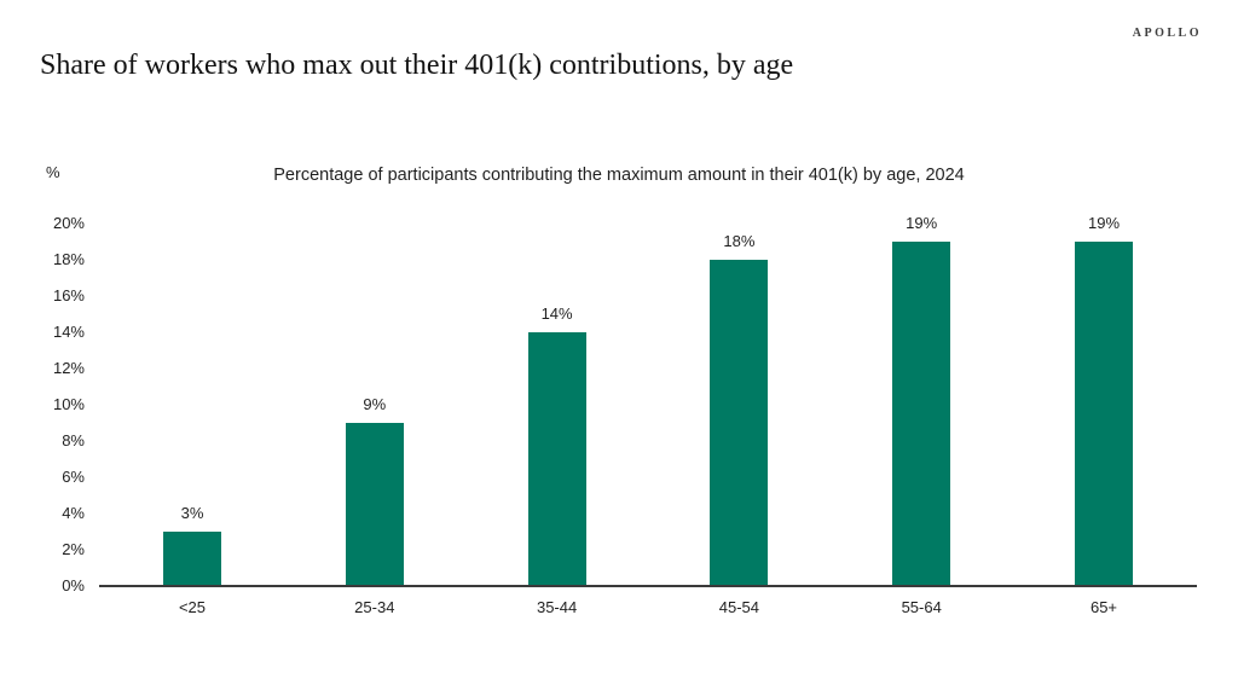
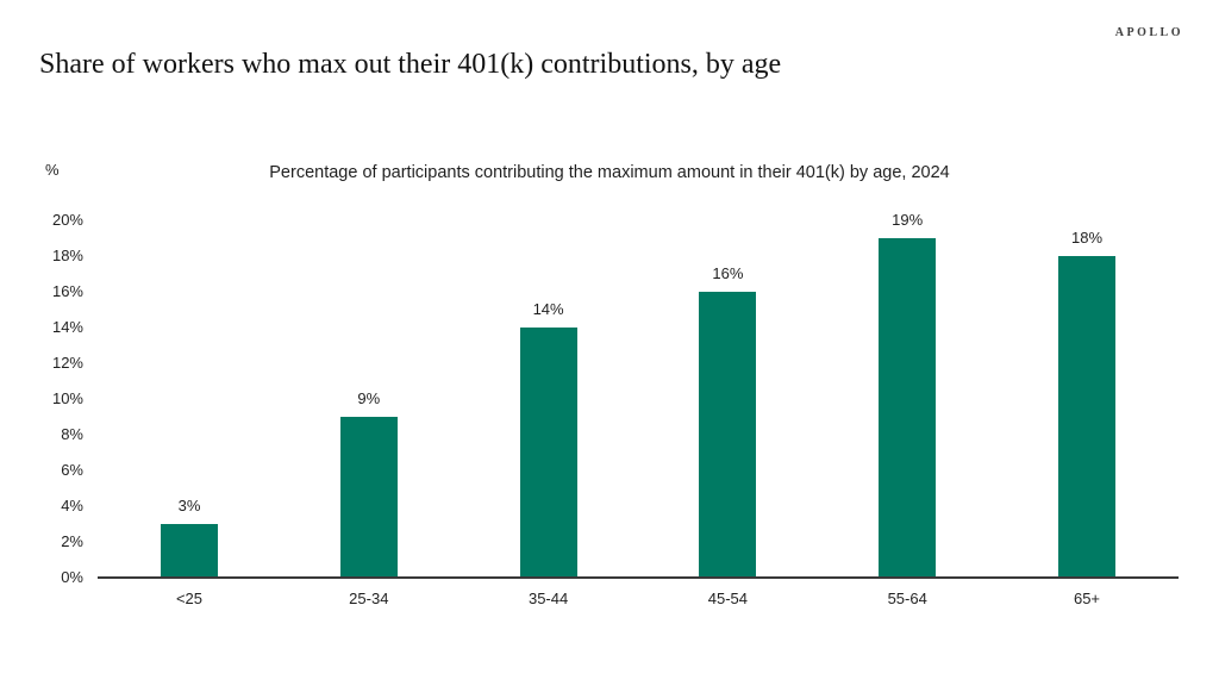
45-54: 18% -> 16%
65+: 19% -> 18%
